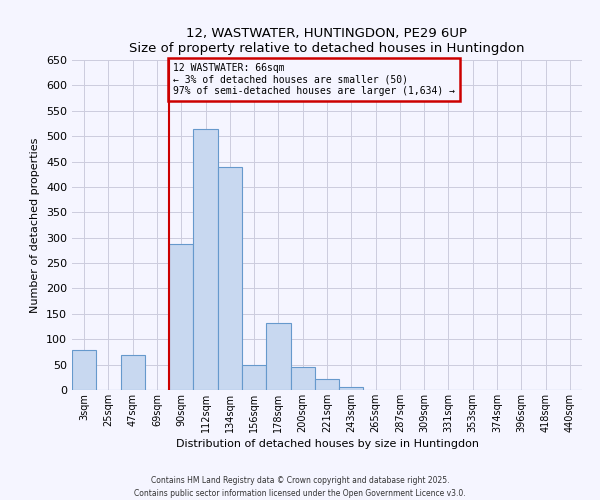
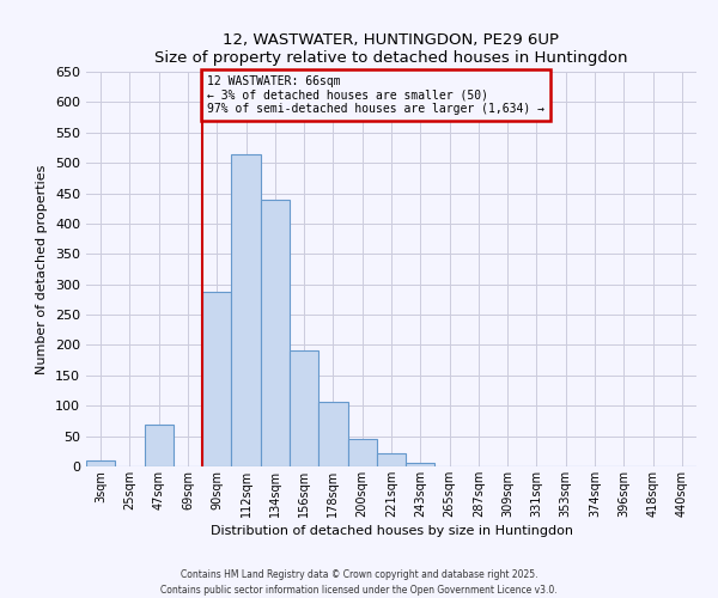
3sqm: 78 -> 10
156sqm: 50 -> 192
178sqm: 132 -> 106
